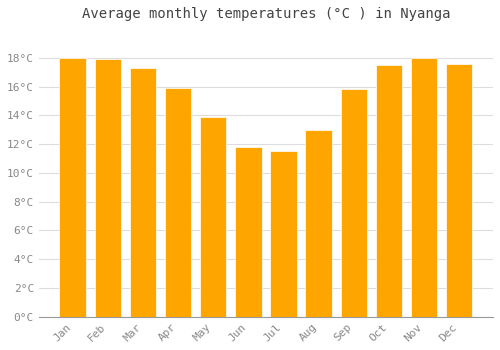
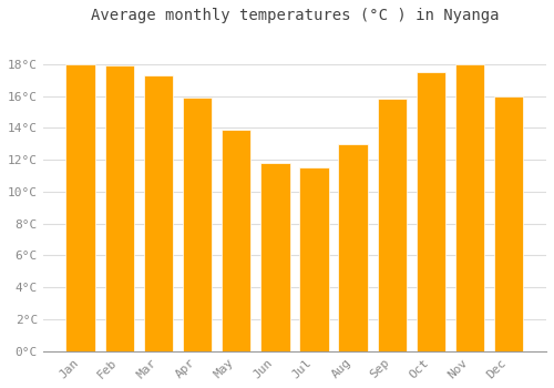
Dec: 17.6°C -> 16.0°C
